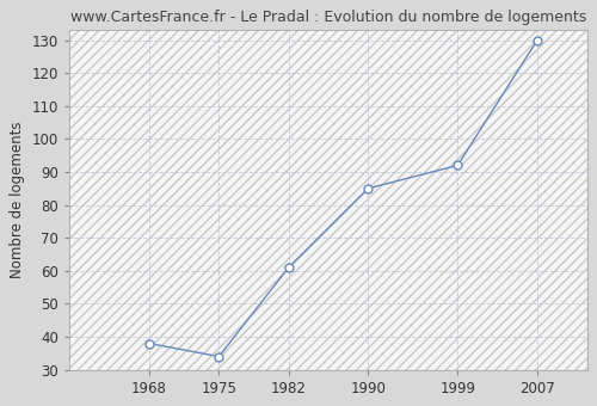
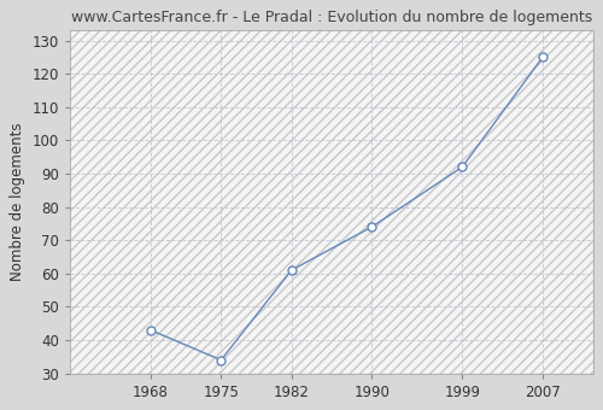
1968: 38 -> 43
1990: 85 -> 74
2007: 130 -> 125
